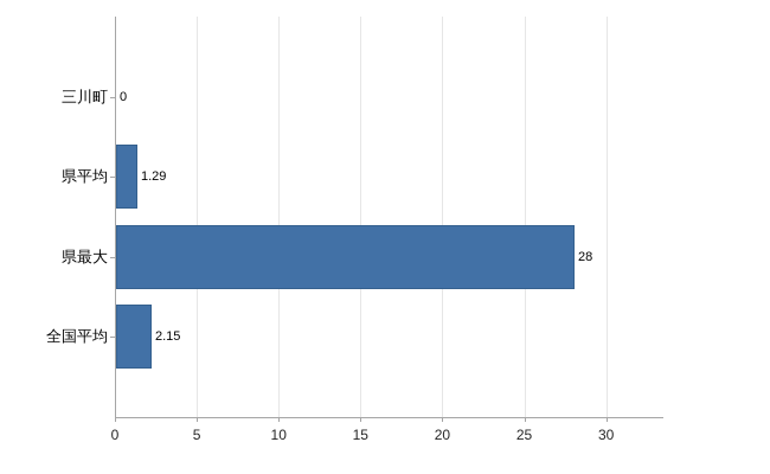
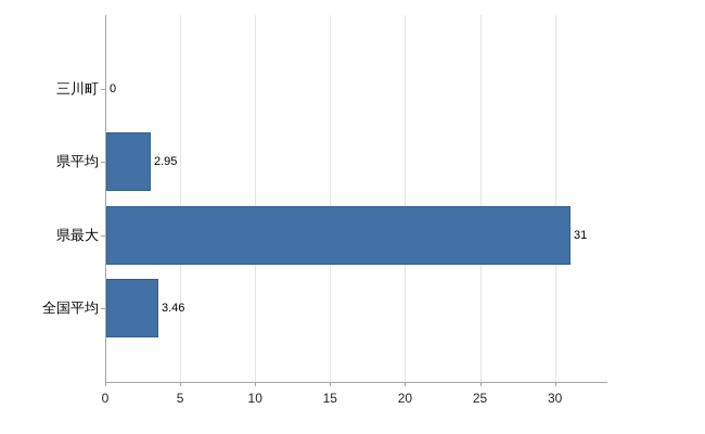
県平均: 1.29 -> 2.95
県最大: 28 -> 31
全国平均: 2.15 -> 3.46
